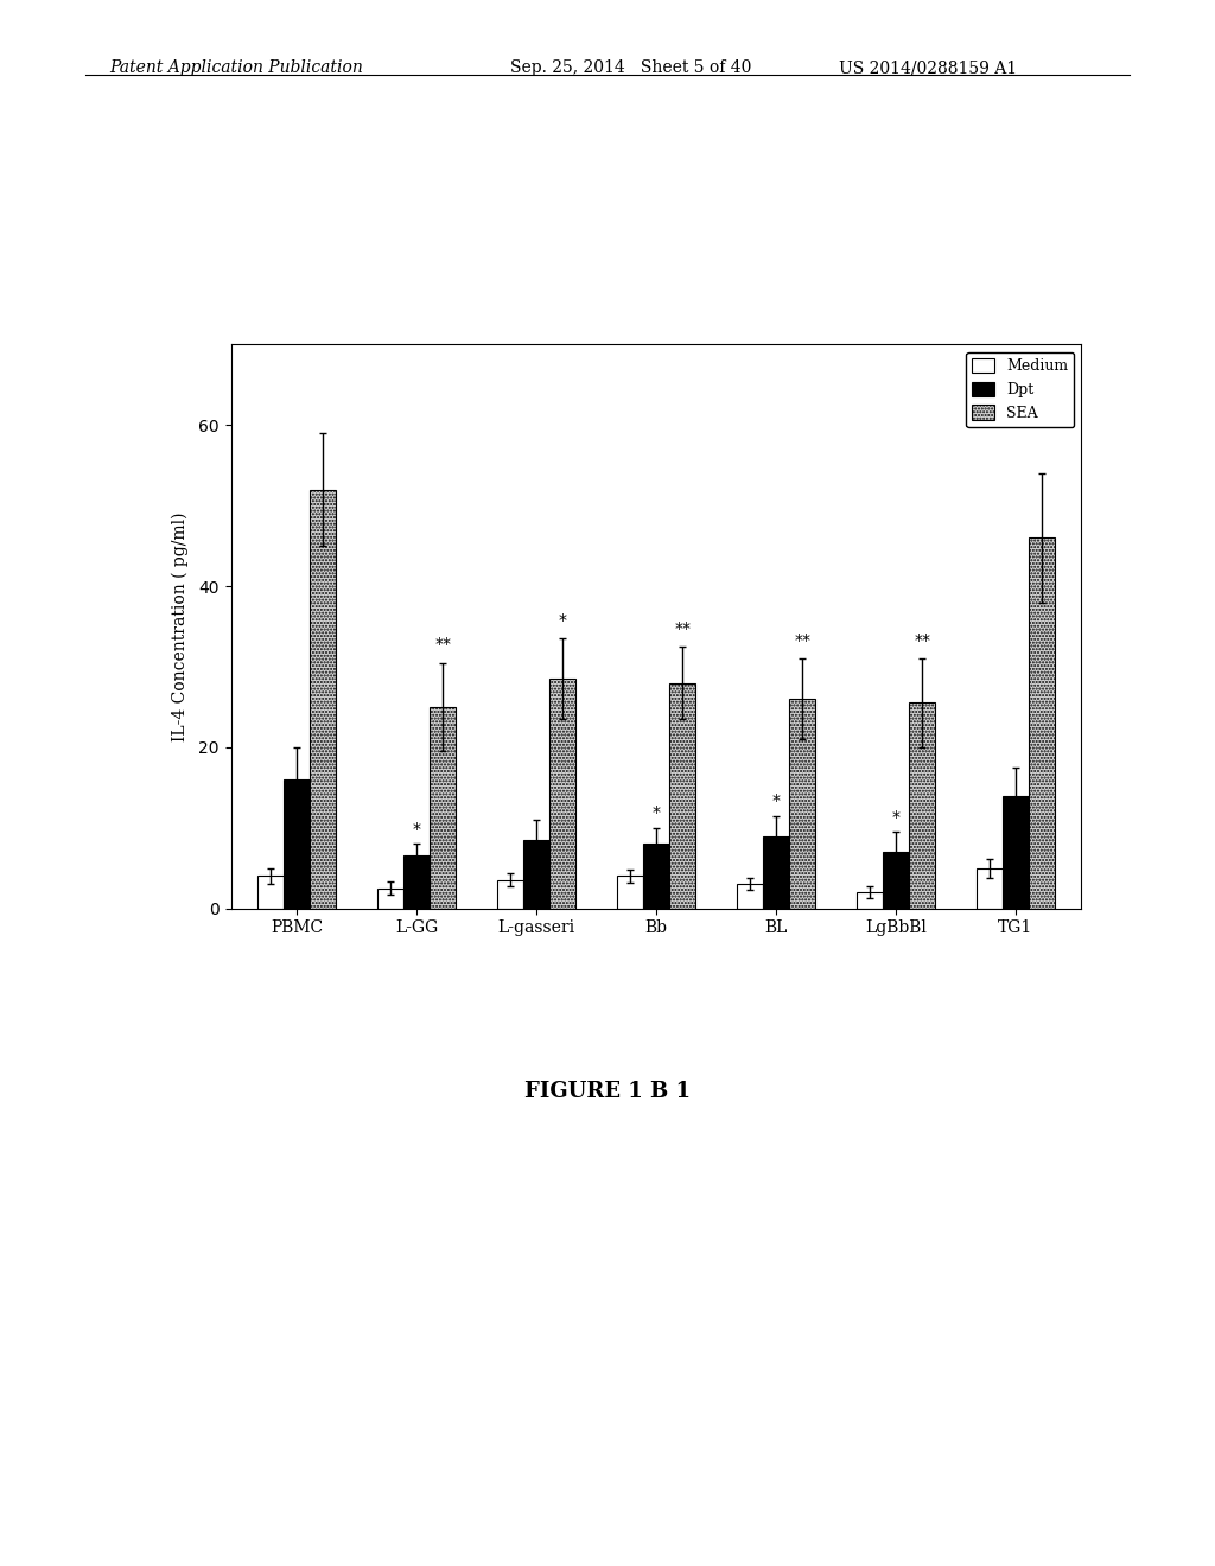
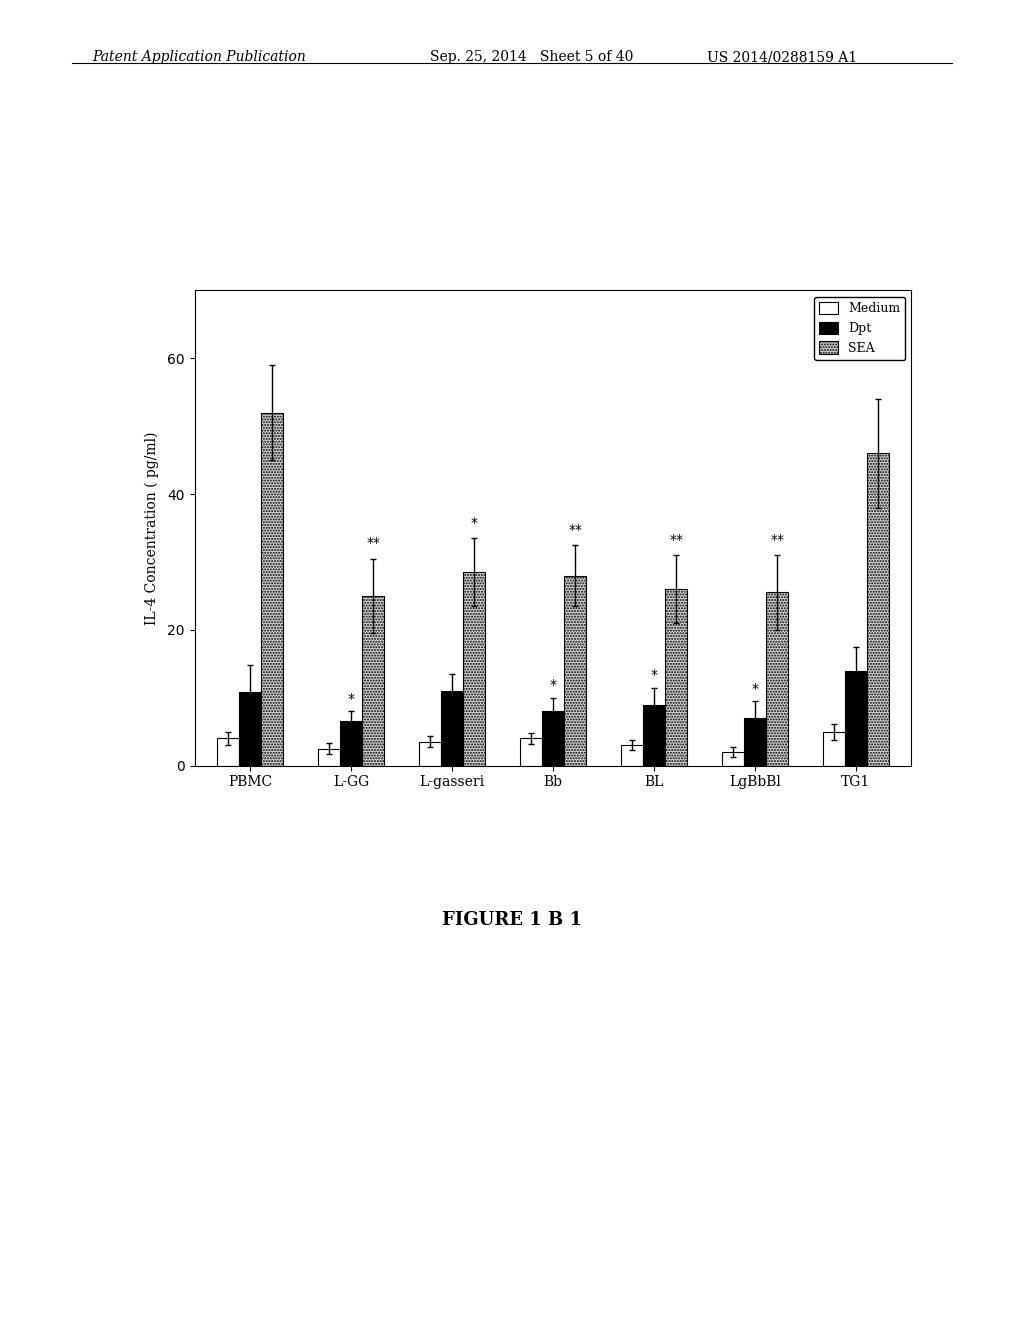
Dpt/PBMC: 16.0 -> 10.8
Dpt/L-gasseri: 8.5 -> 11.0
